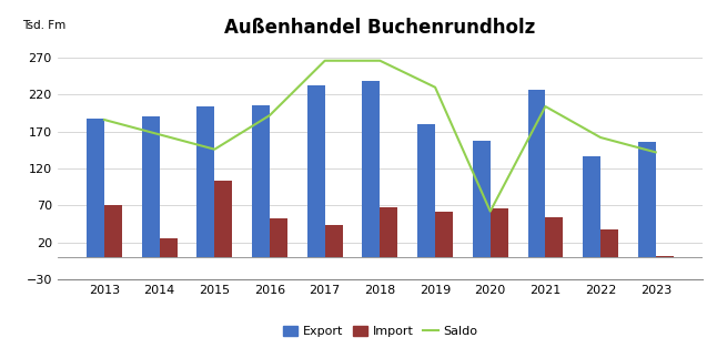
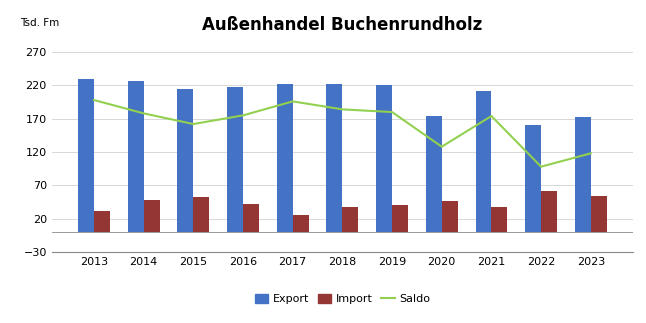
Export/2013: 188 -> 230
Saldo/2013: 186 -> 198
Import/2013: 70 -> 32
Export/2014: 190 -> 226
Saldo/2014: 166 -> 178
Import/2014: 26 -> 48
Export/2015: 204 -> 214
Saldo/2015: 146 -> 162
Import/2015: 104 -> 52
Export/2016: 206 -> 217
Saldo/2016: 192 -> 175
Import/2016: 52 -> 42
Export/2017: 232 -> 222
Saldo/2017: 266 -> 196
Import/2017: 44 -> 26
Export/2018: 238 -> 222
Saldo/2018: 266 -> 184
Import/2018: 68 -> 38
Export/2019: 180 -> 220
Saldo/2019: 230 -> 180
Import/2019: 62 -> 40
Export/2020: 158 -> 174
Saldo/2020: 62 -> 128
Import/2020: 66 -> 46
Export/2021: 226 -> 212
Saldo/2021: 204 -> 174
Import/2021: 54 -> 38
Export/2022: 136 -> 160
Saldo/2022: 162 -> 98
Import/2022: 38 -> 62
Export/2023: 156 -> 172
Saldo/2023: 142 -> 118
Import/2023: 2 -> 54
